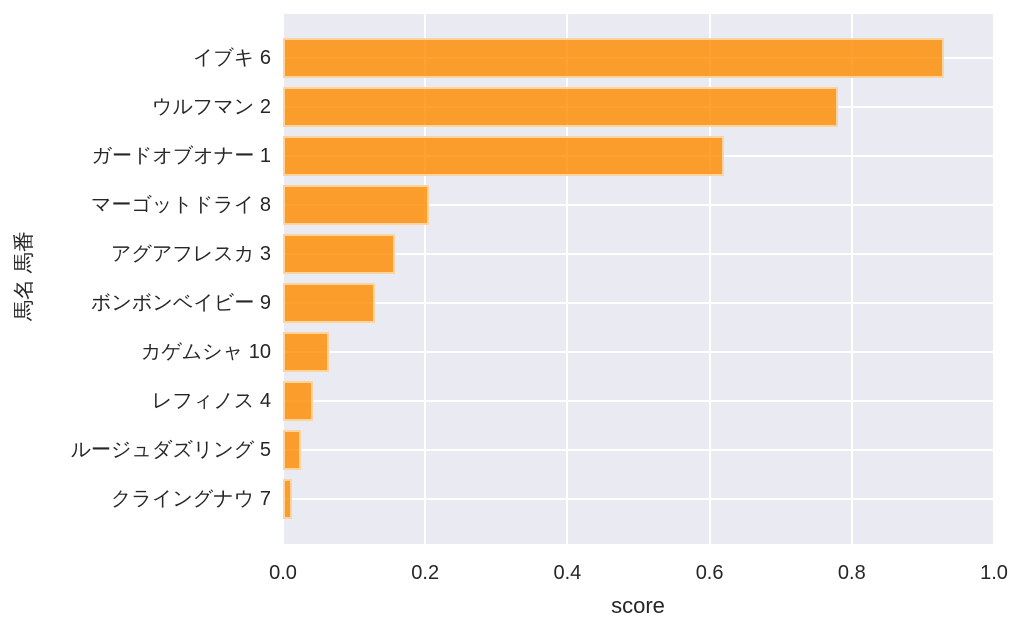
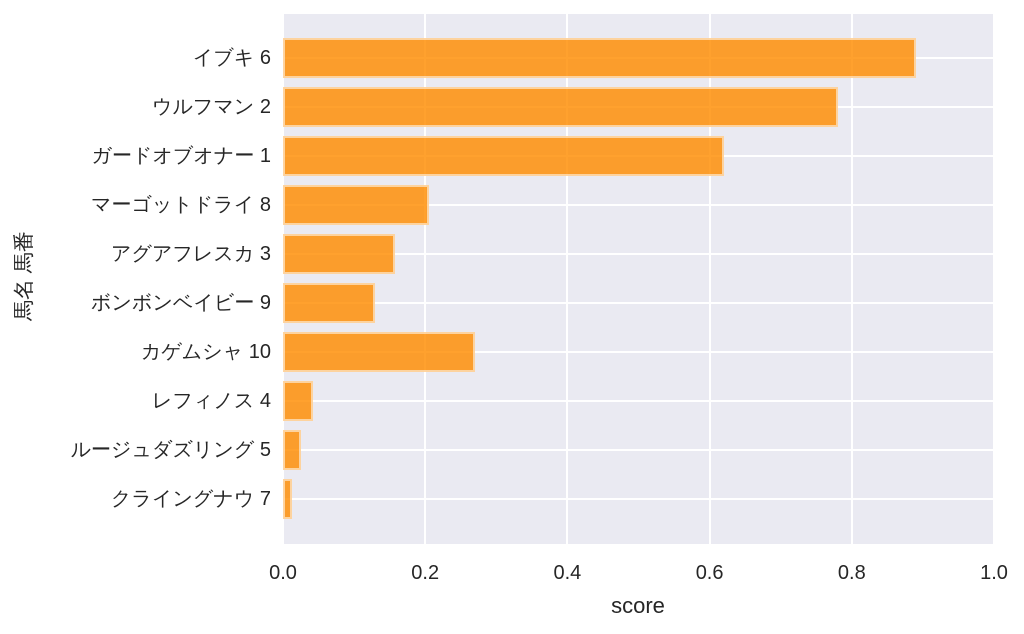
イブキ 6: 0.93 -> 0.89
カゲムシャ 10: 0.06 -> 0.27
